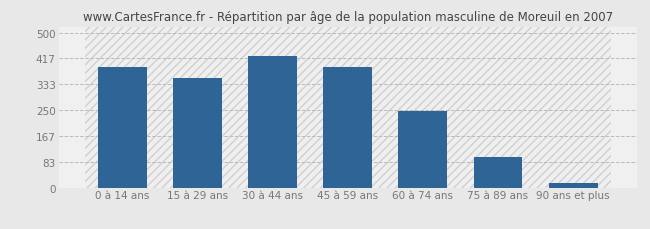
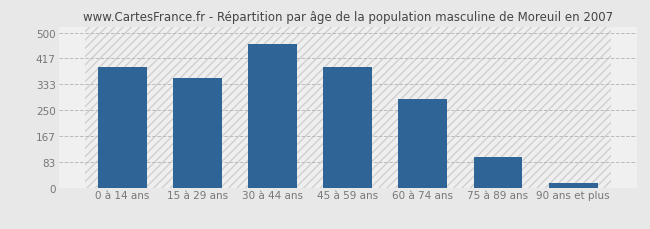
30 à 44 ans: 425 -> 465
60 à 74 ans: 248 -> 285
